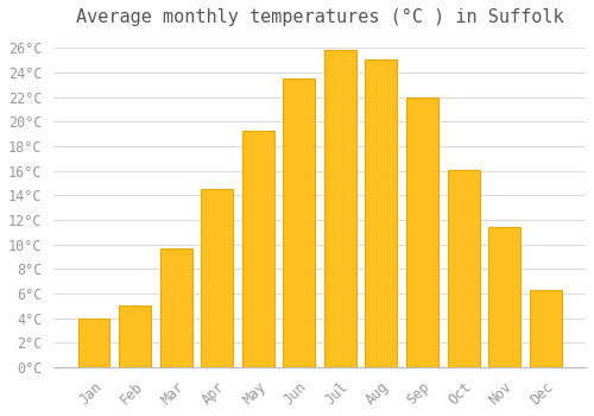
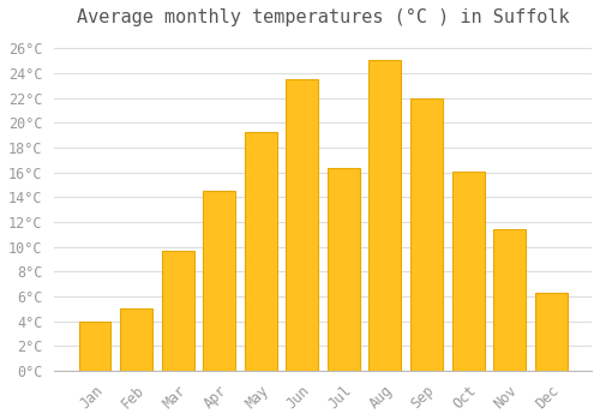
Jul: 25.8°C -> 16.4°C
